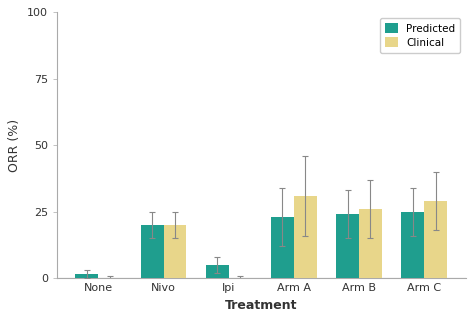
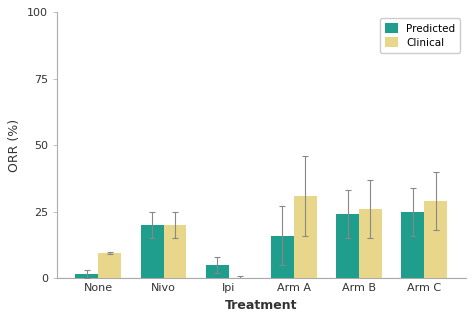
Clinical/None: 0.2 -> 9.5
Predicted/Arm A: 23.0 -> 16.0
